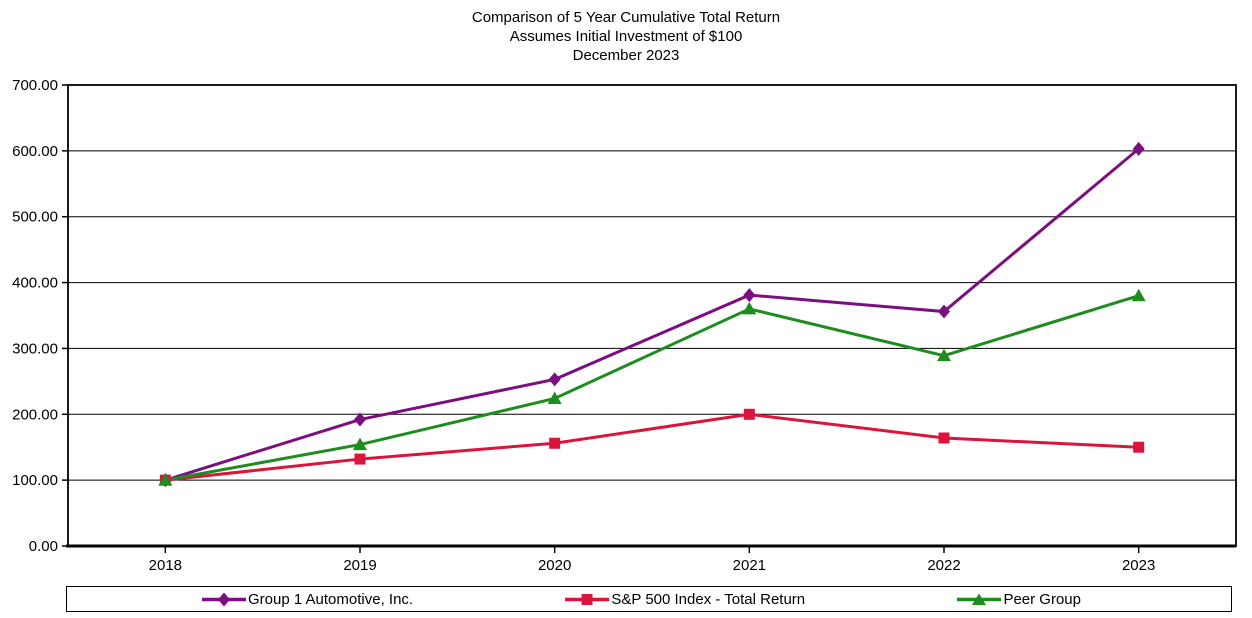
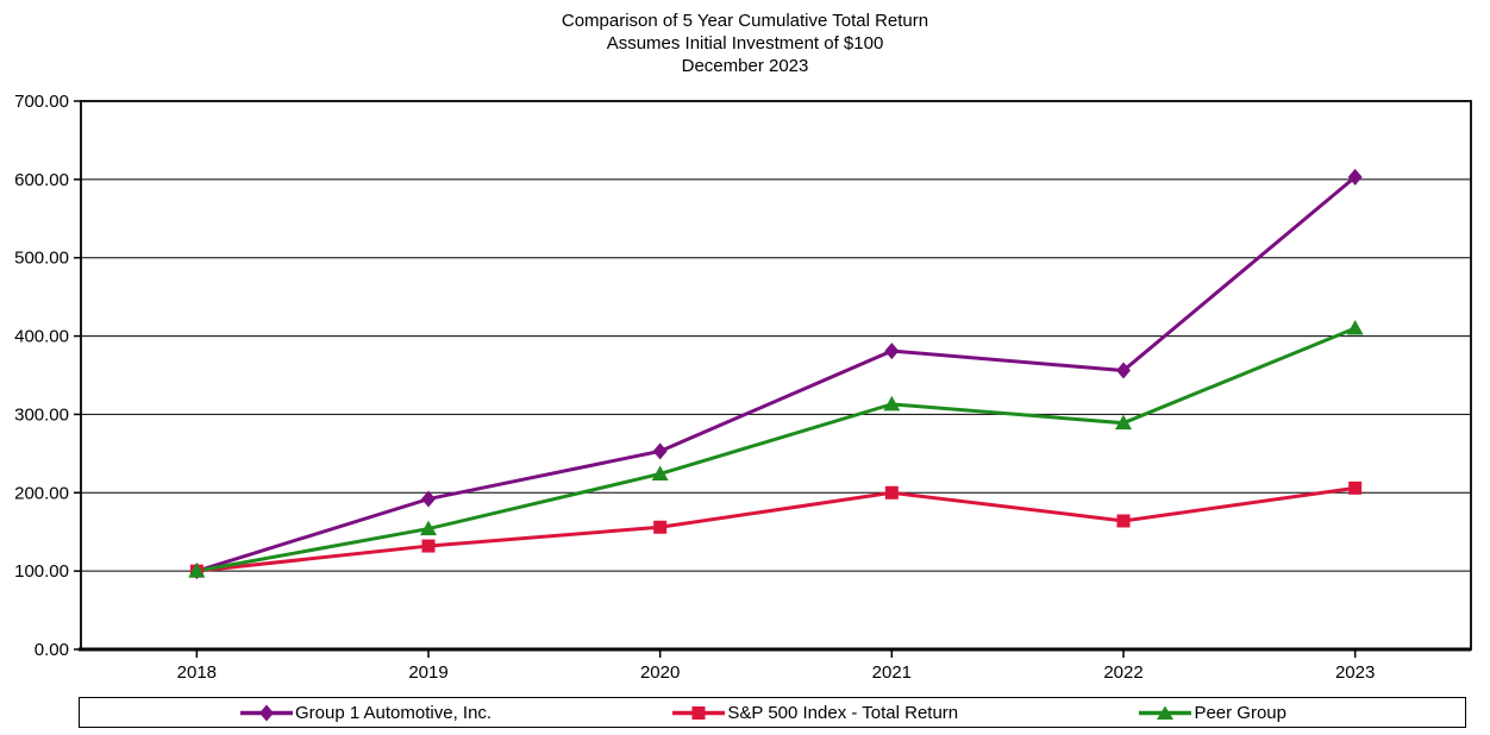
Peer Group/2021: 360 -> 310
S&P 500 Index - Total Return/2023: 150 -> 210
Peer Group/2023: 380 -> 410
